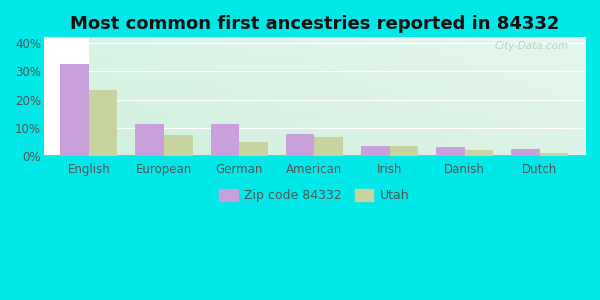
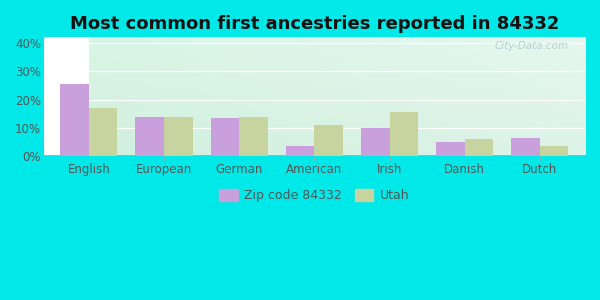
Zip code 84332/English: 32.5% -> 25.5%
Utah/English: 23.5% -> 17.0%
Zip code 84332/European: 11.5% -> 14.0%
Utah/European: 7.5% -> 14.0%
Zip code 84332/German: 11.5% -> 13.5%
Utah/German: 5.0% -> 14.0%
Zip code 84332/American: 8.0% -> 3.5%
Utah/American: 7.0% -> 11.0%
Zip code 84332/Irish: 3.8% -> 10.0%
Utah/Irish: 3.5% -> 15.5%
Zip code 84332/Danish: 3.2% -> 5.0%
Utah/Danish: 2.2% -> 6.0%
Zip code 84332/Dutch: 2.5% -> 6.5%
Utah/Dutch: 1.2% -> 3.5%
